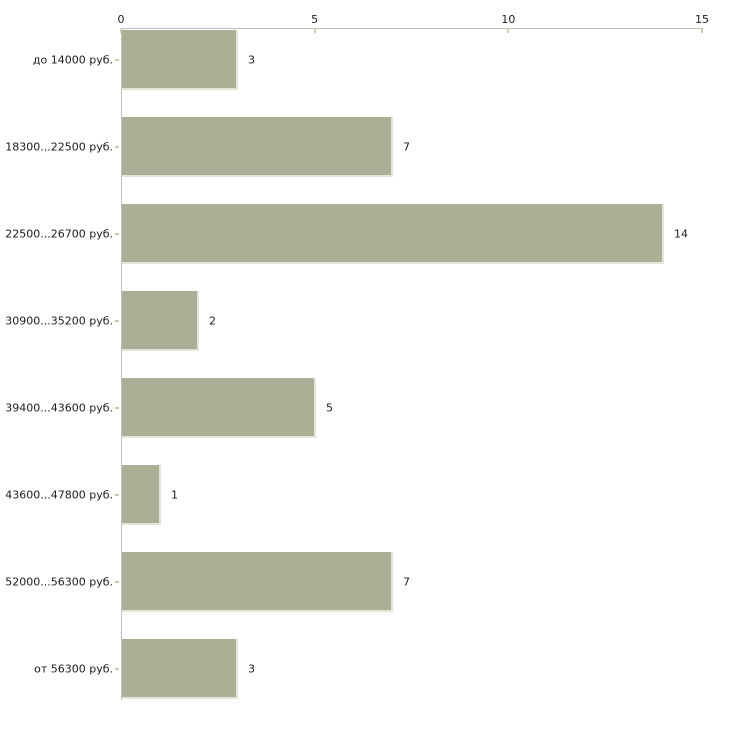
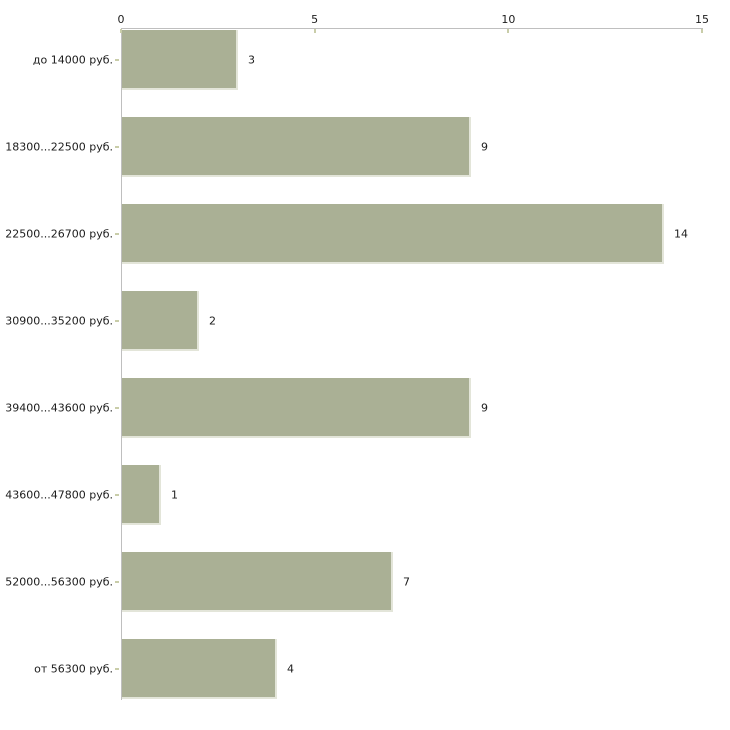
18300...22500 руб.: 7 -> 9
39400...43600 руб.: 5 -> 9
от 56300 руб.: 3 -> 4
